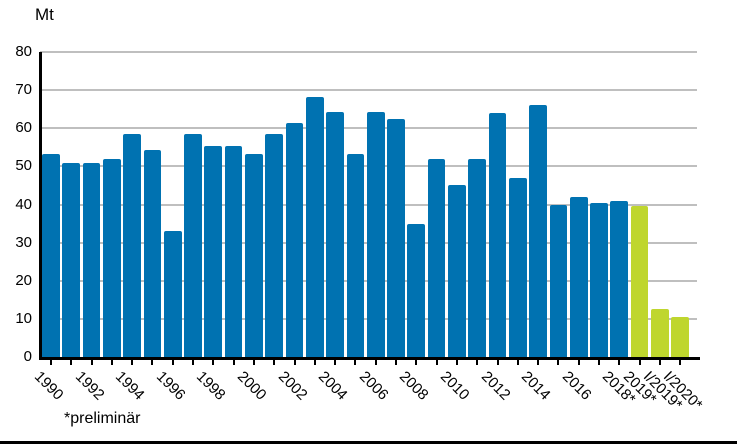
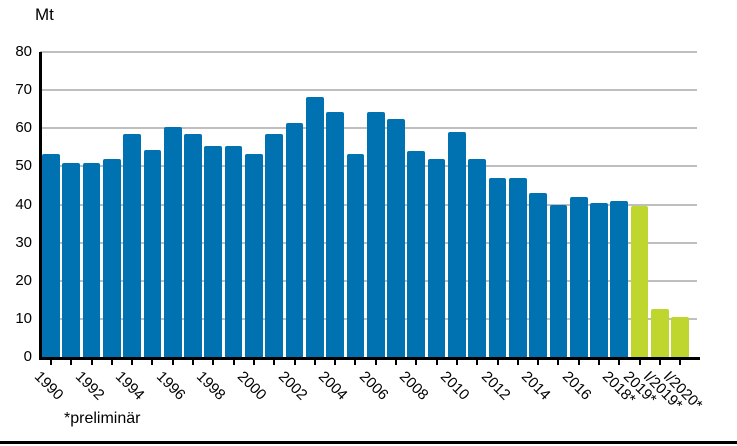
1996: 33 -> 60
2008: 35 -> 54
2010: 45 -> 59
2012: 64 -> 47
2014: 66 -> 43
